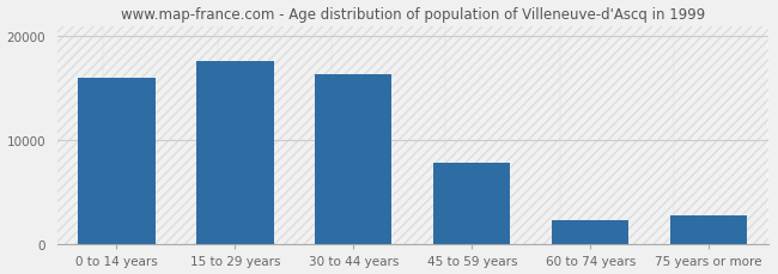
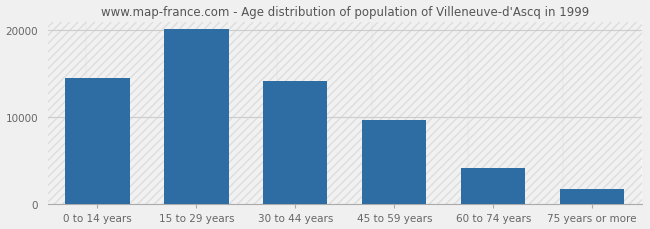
0 to 14 years: 16000 -> 14500
15 to 29 years: 17600 -> 20100
30 to 44 years: 16400 -> 14200
45 to 59 years: 7800 -> 9700
60 to 74 years: 2400 -> 4200
75 years or more: 2800 -> 1800
